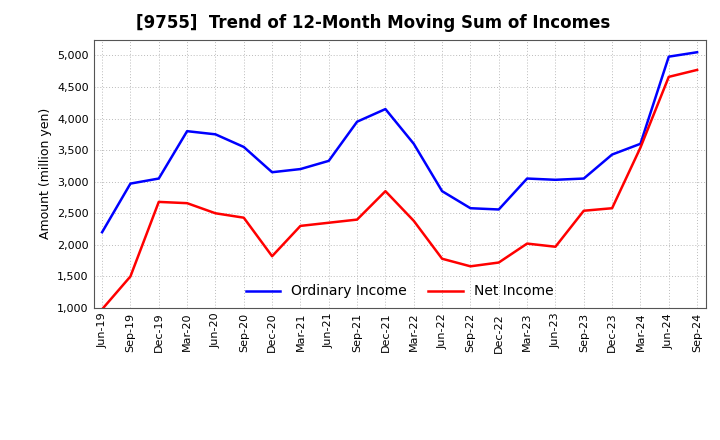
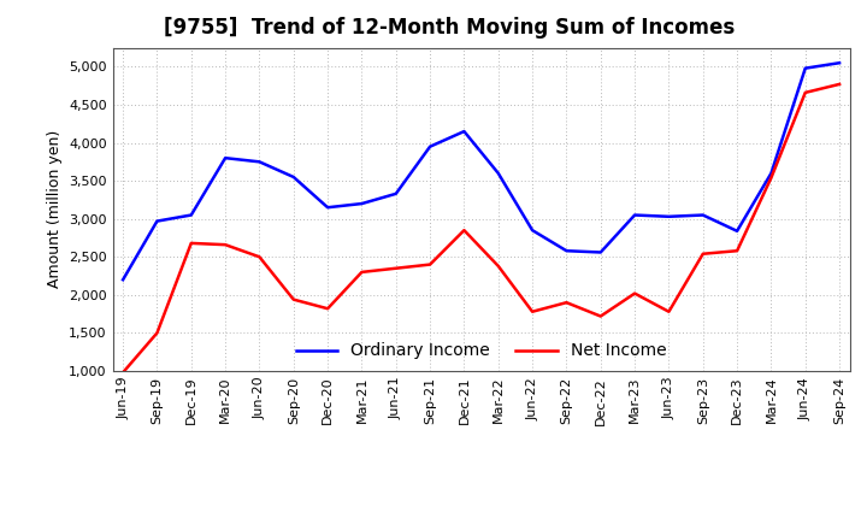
Net Income/Sep-20: 2,430 -> 1,940
Net Income/Sep-22: 1,660 -> 1,900
Net Income/Jun-23: 1,970 -> 1,780
Ordinary Income/Dec-23: 3,430 -> 2,840
